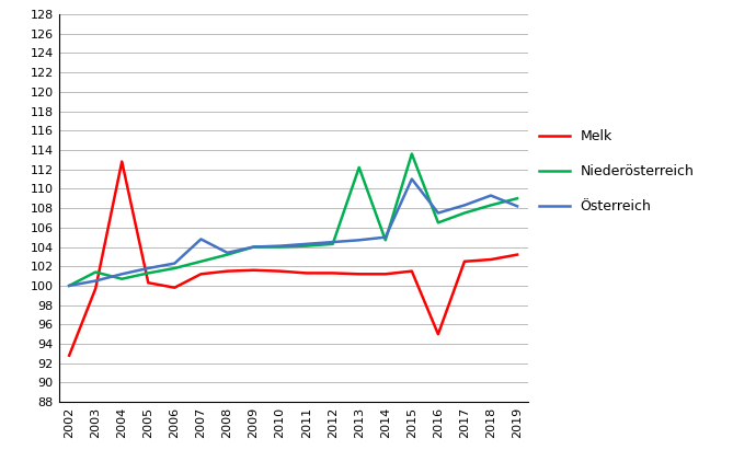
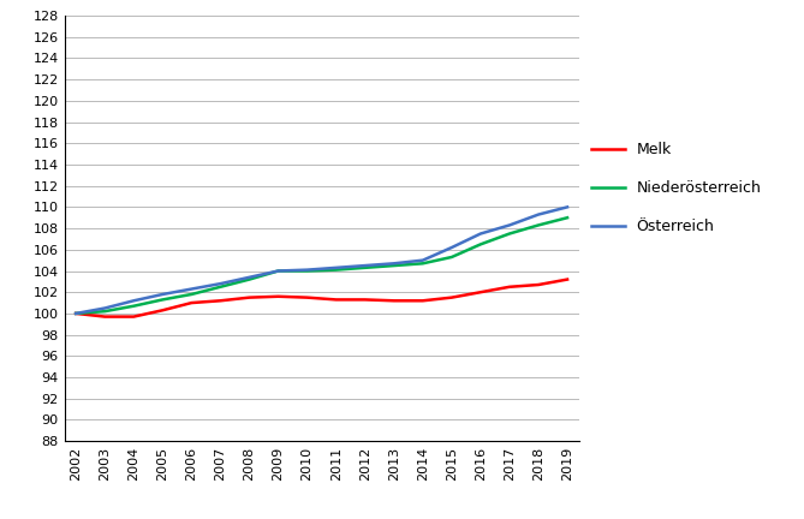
Melk/2002: 92.8 -> 100.0
Niederösterreich/2003: 101.4 -> 100.2
Melk/2004: 112.8 -> 99.7
Melk/2006: 99.8 -> 101.0
Österreich/2007: 104.8 -> 102.8
Niederösterreich/2013: 112.2 -> 104.5
Niederösterreich/2015: 113.6 -> 105.3
Österreich/2015: 111.0 -> 106.2
Melk/2016: 95.0 -> 102.0
Österreich/2019: 108.2 -> 110.0
